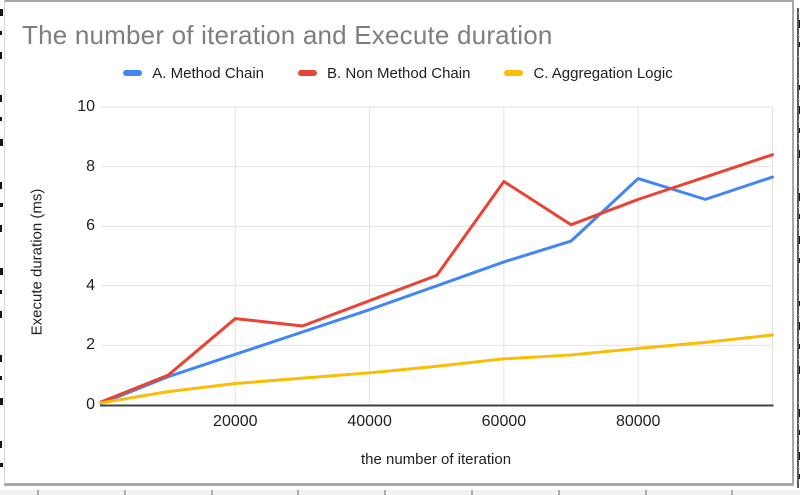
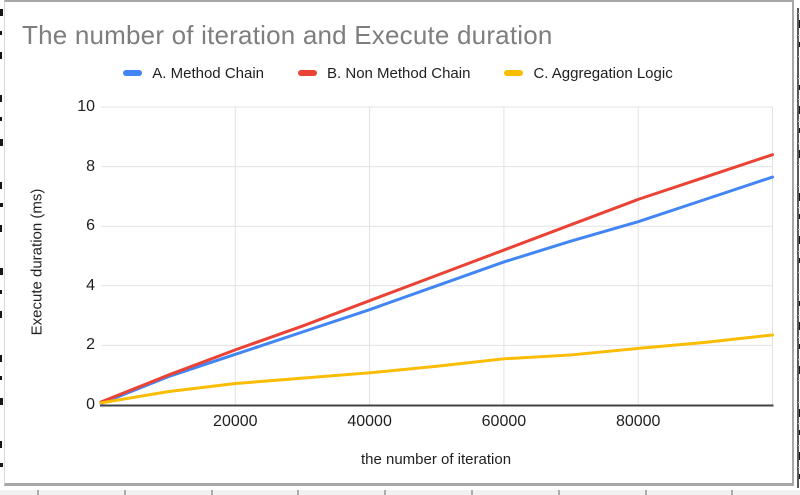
B. Non Method Chain/20000: 2.9 -> 1.9
B. Non Method Chain/60000: 7.5 -> 5.2
A. Method Chain/80000: 7.6 -> 6.2
